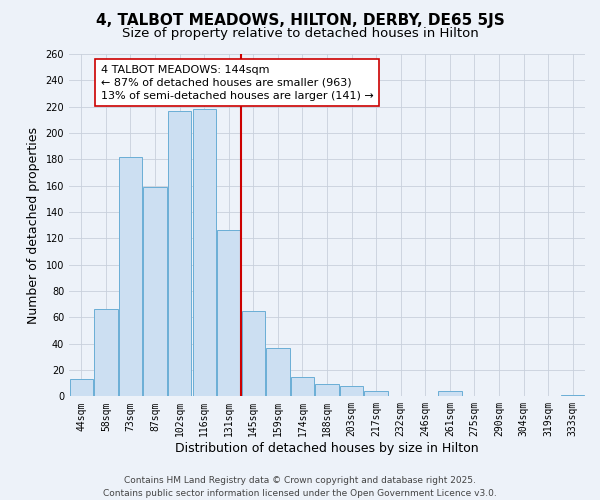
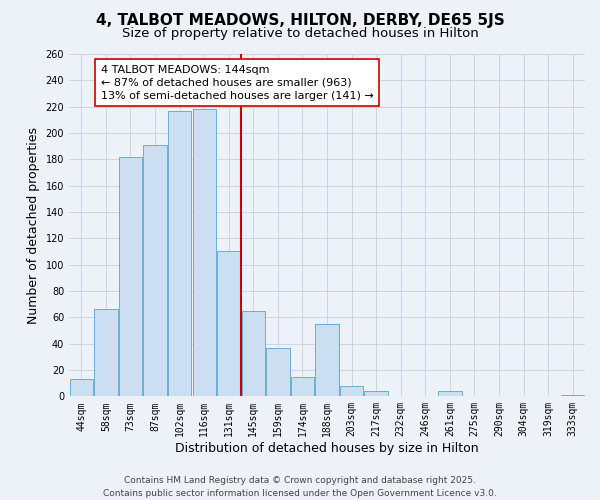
87sqm: 159 -> 191
131sqm: 126 -> 110
188sqm: 9 -> 55
